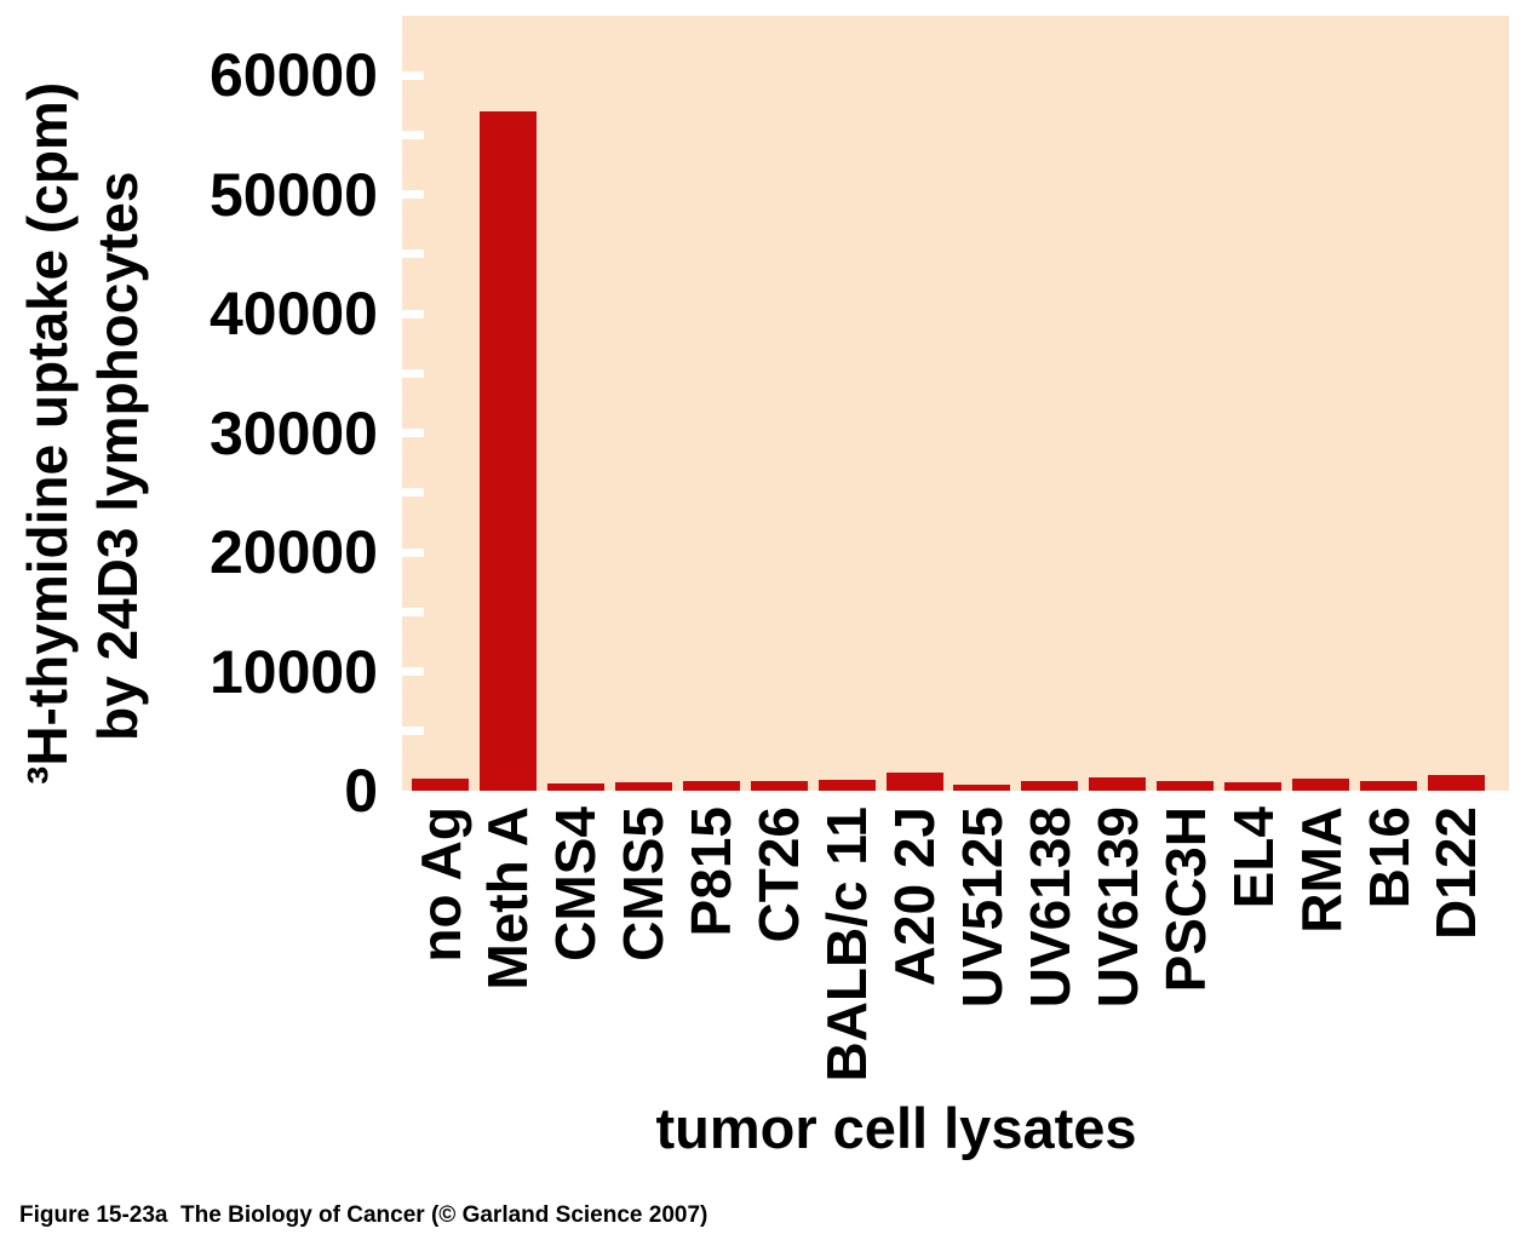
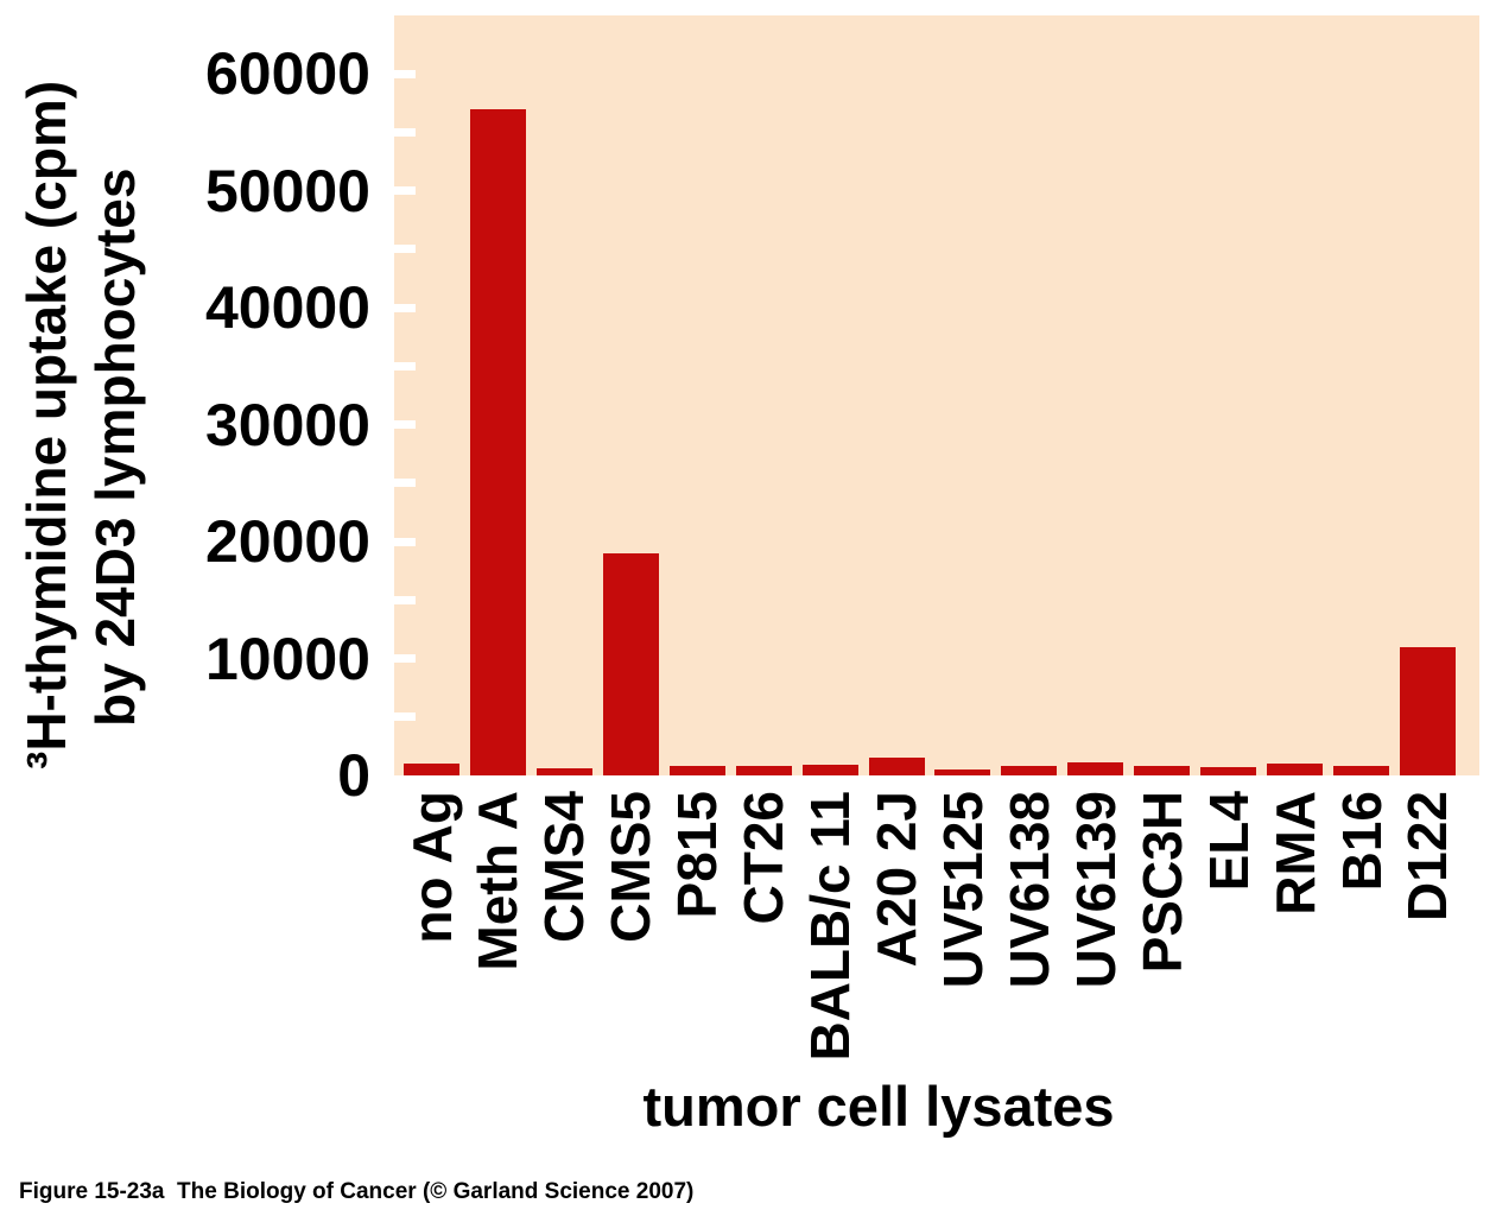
CMS5: 1000 -> 19000
D122: 1000 -> 11000
